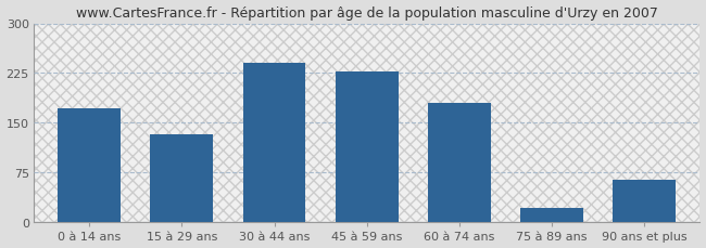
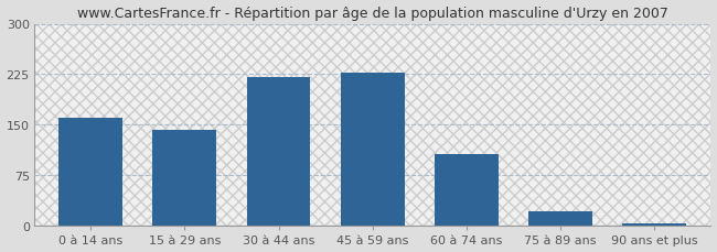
0 à 14 ans: 172 -> 160
15 à 29 ans: 132 -> 143
30 à 44 ans: 240 -> 220
60 à 74 ans: 180 -> 107
90 ans et plus: 64 -> 4
